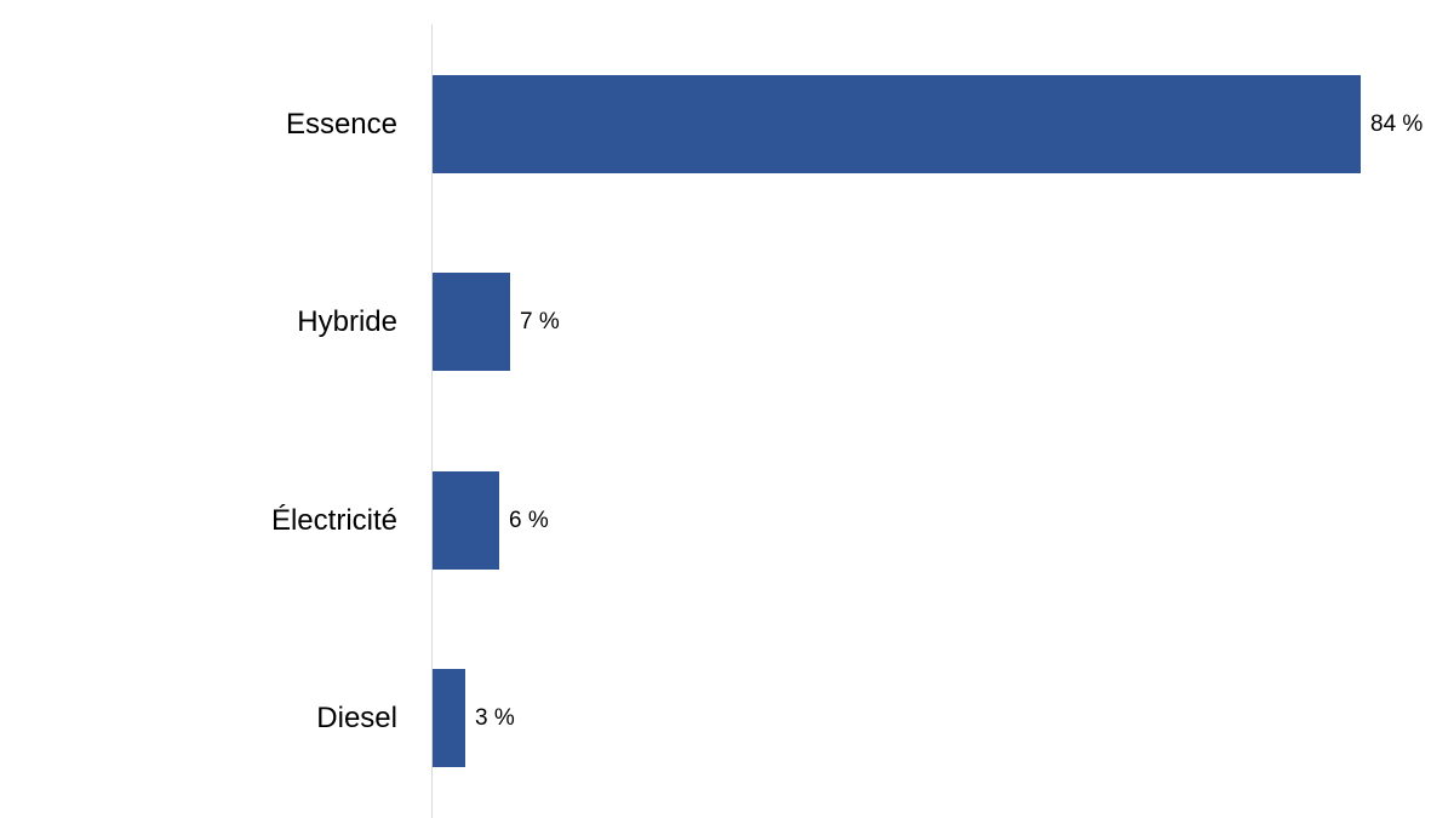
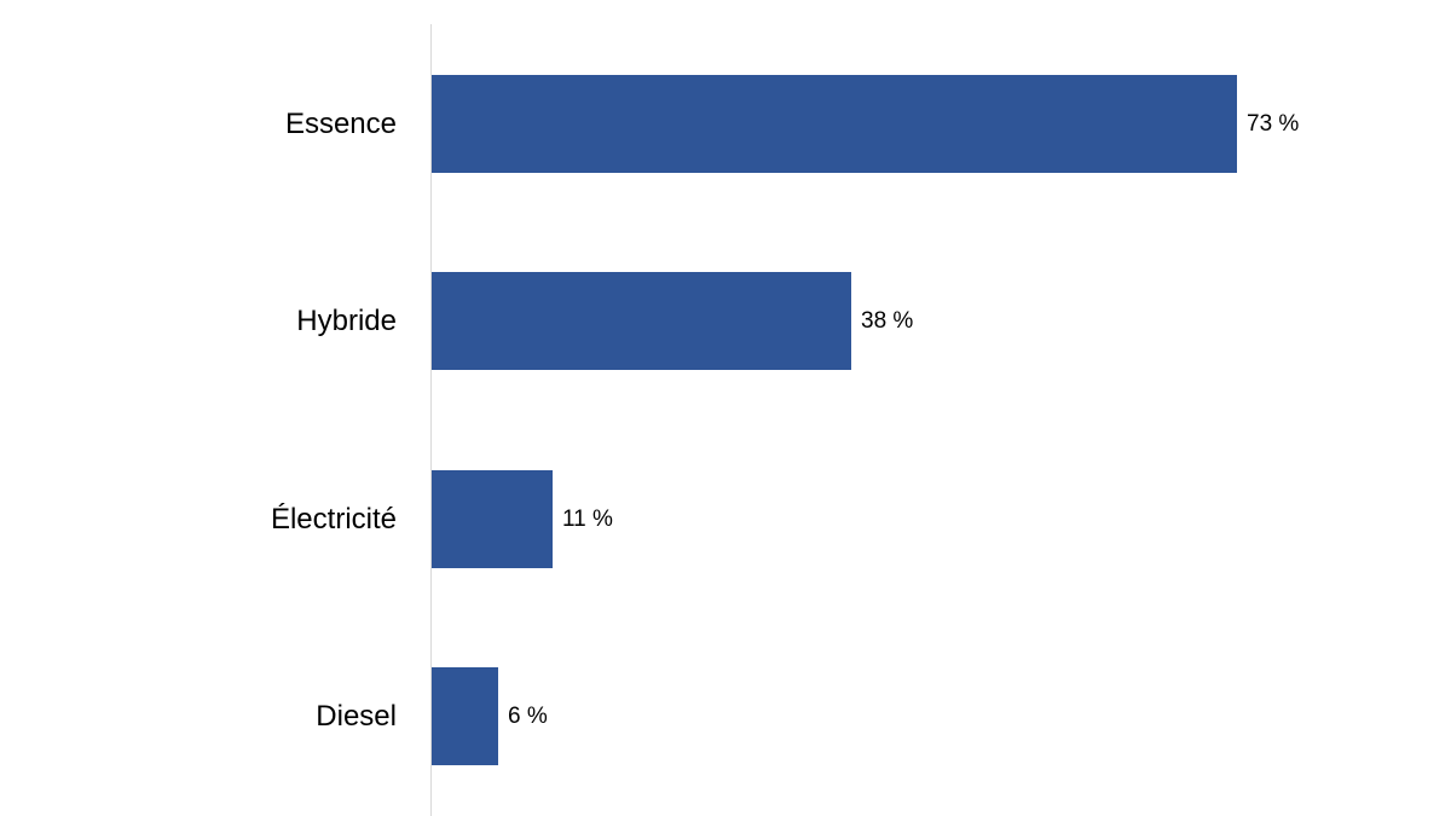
Essence: 84 -> 73
Hybride: 7 -> 38
Électricité: 6 -> 11
Diesel: 3 -> 6
